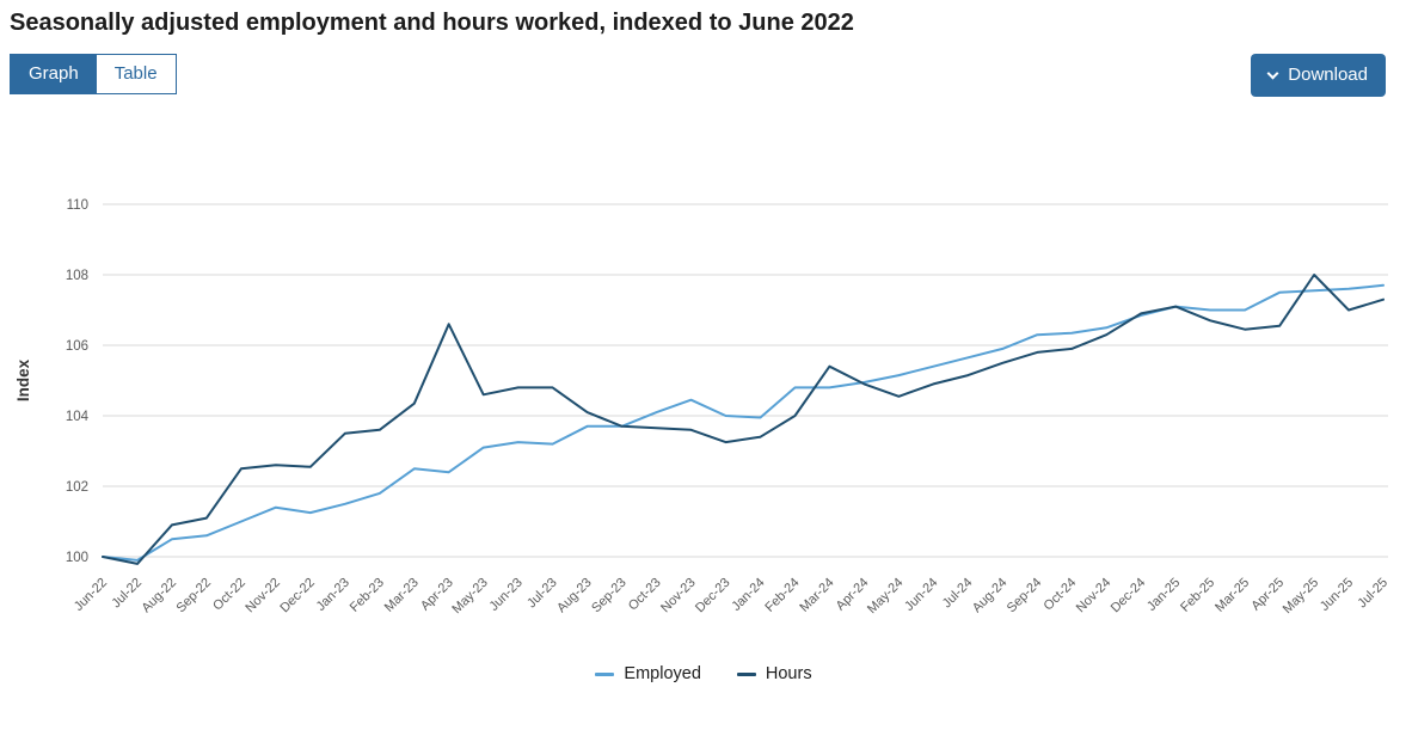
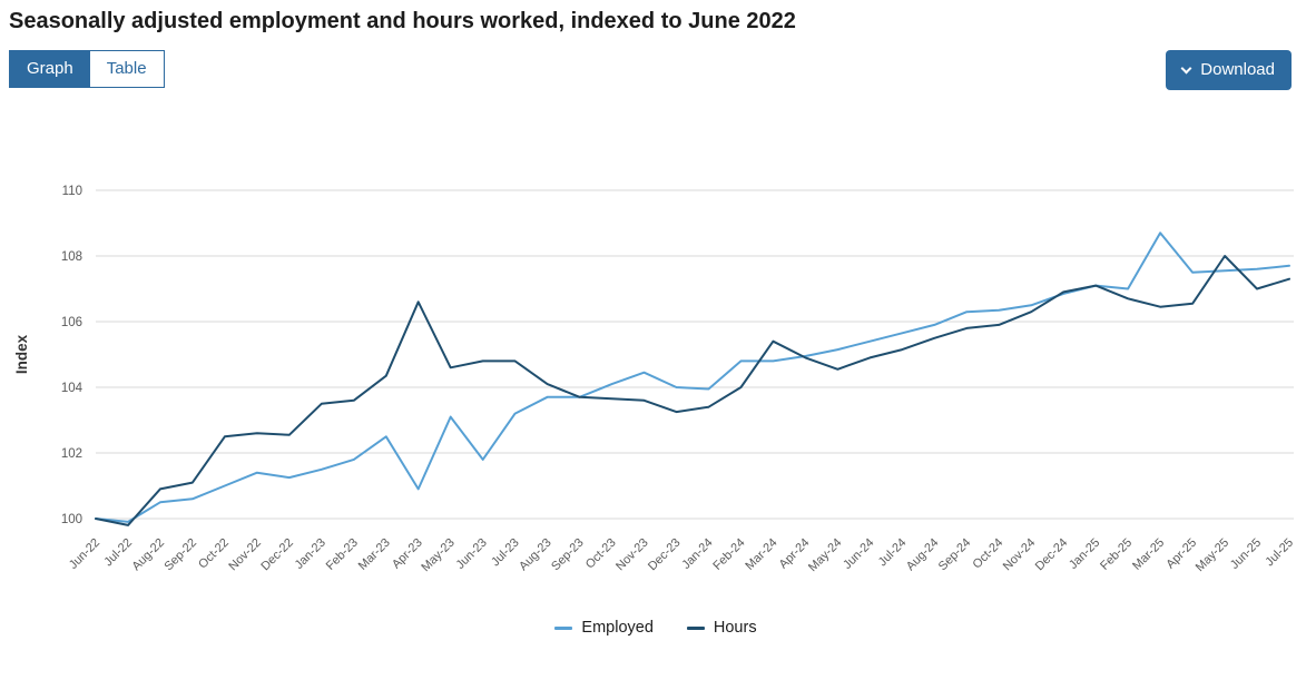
Employed/Apr-23: 102.4 -> 100.9
Employed/Jun-23: 103.2 -> 101.8
Employed/Mar-25: 107.0 -> 108.7
